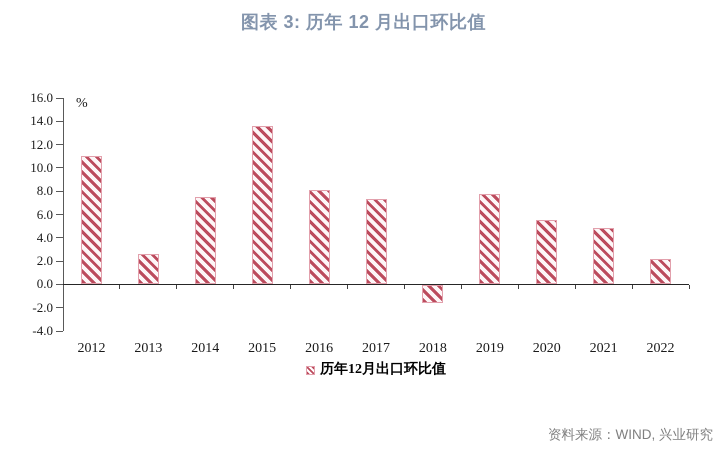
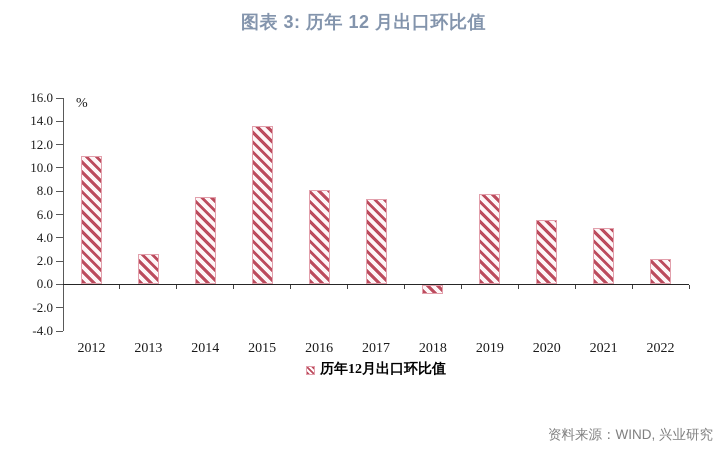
2018: -1.5 -> -0.7
